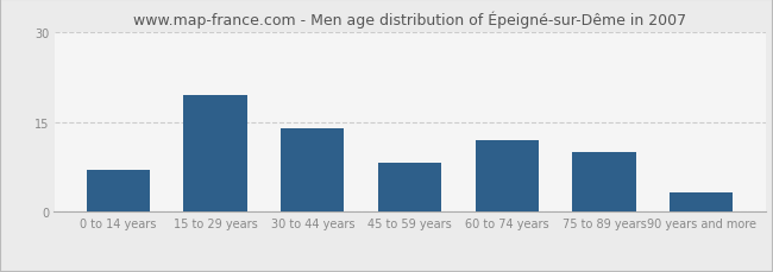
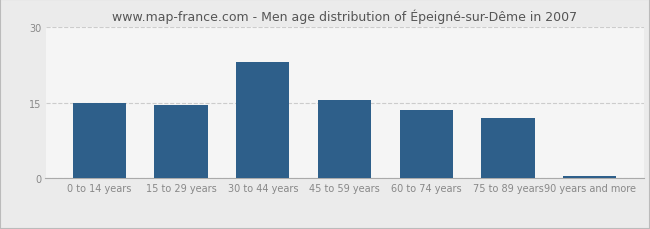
0 to 14 years: 7.0 -> 15.0
15 to 29 years: 19.4 -> 14.5
30 to 44 years: 14.0 -> 23.0
45 to 59 years: 8.2 -> 15.5
60 to 74 years: 12.0 -> 13.5
75 to 89 years: 10.0 -> 12.0
90 years and more: 3.2 -> 0.5
